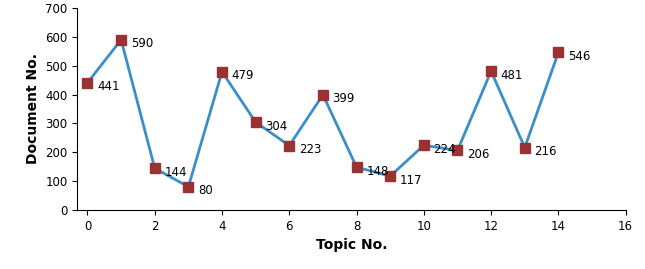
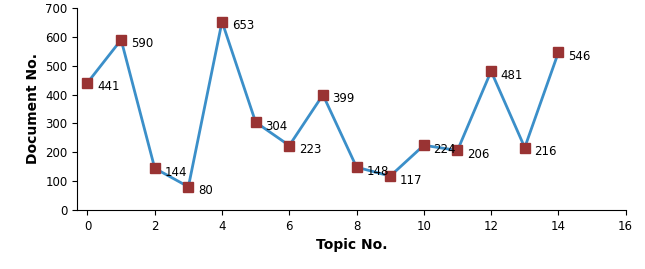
4: 479 -> 653
